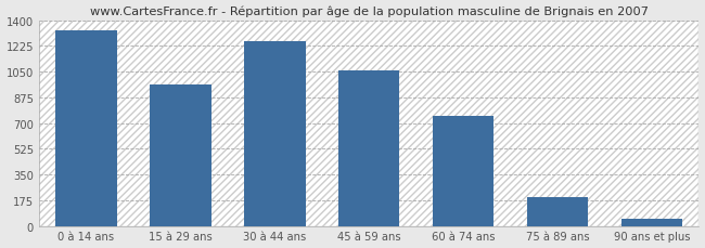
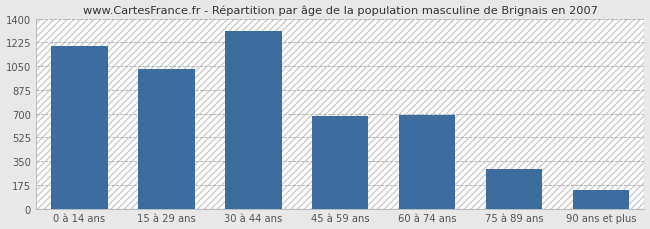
0 à 14 ans: 1330 -> 1200
15 à 29 ans: 960 -> 1030
30 à 44 ans: 1260 -> 1310
45 à 59 ans: 1060 -> 680
60 à 74 ans: 740 -> 690
75 à 89 ans: 200 -> 290
90 ans et plus: 40 -> 140
